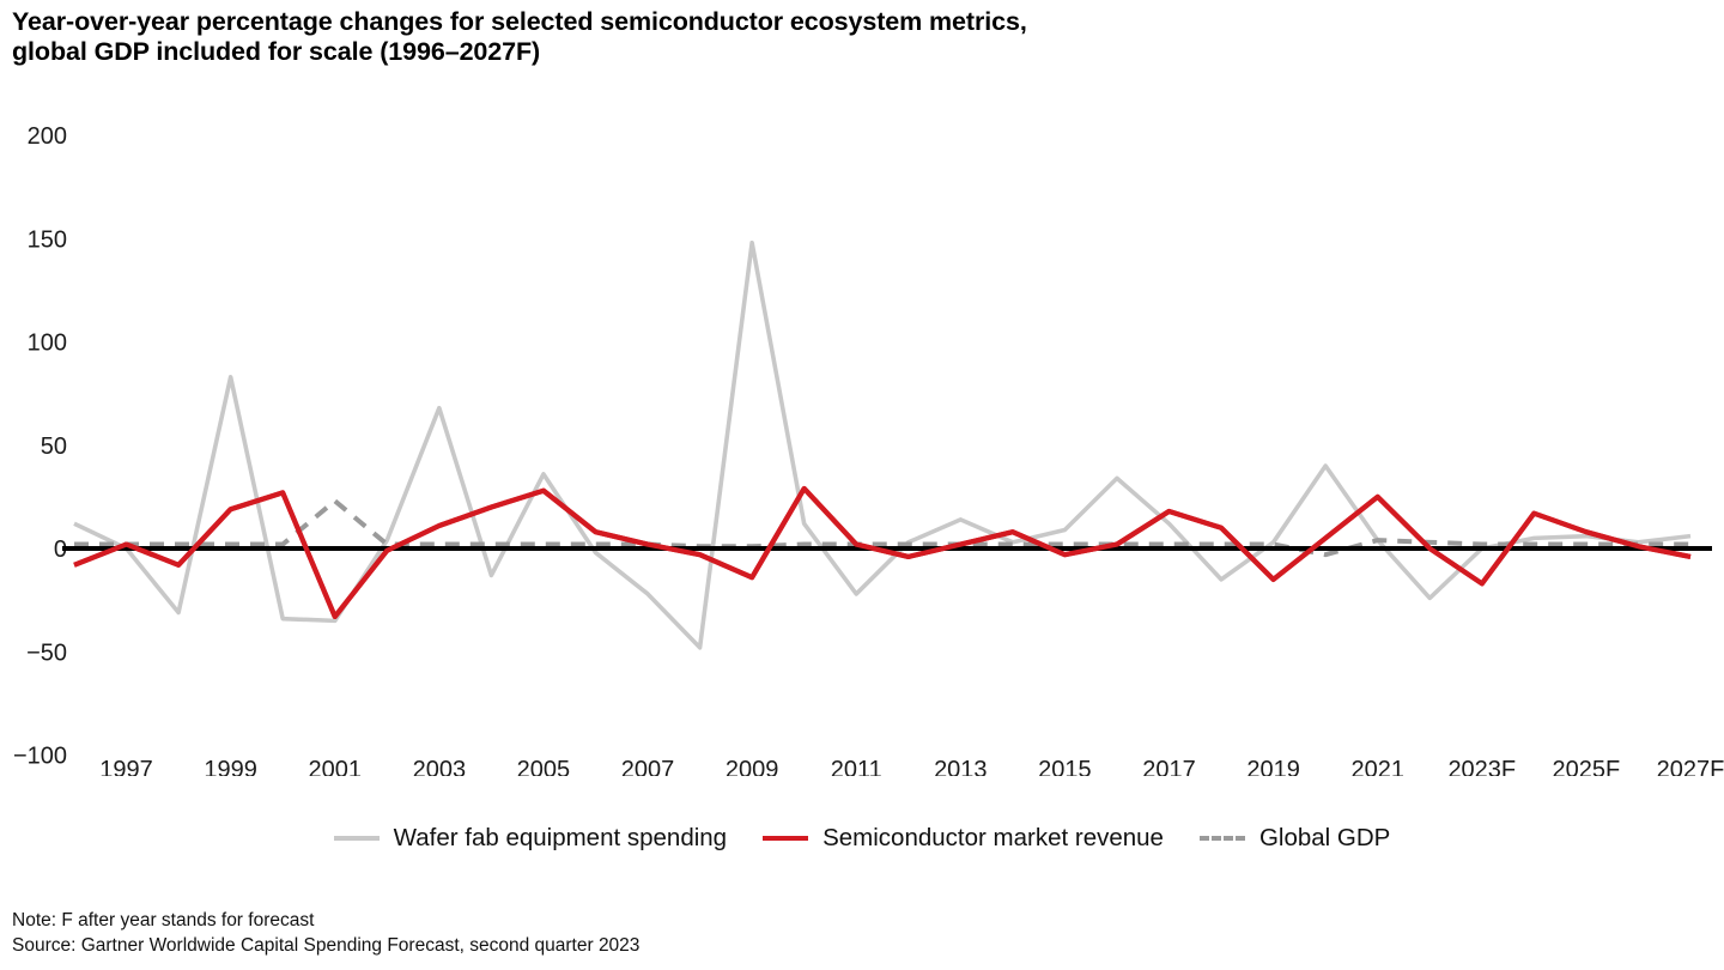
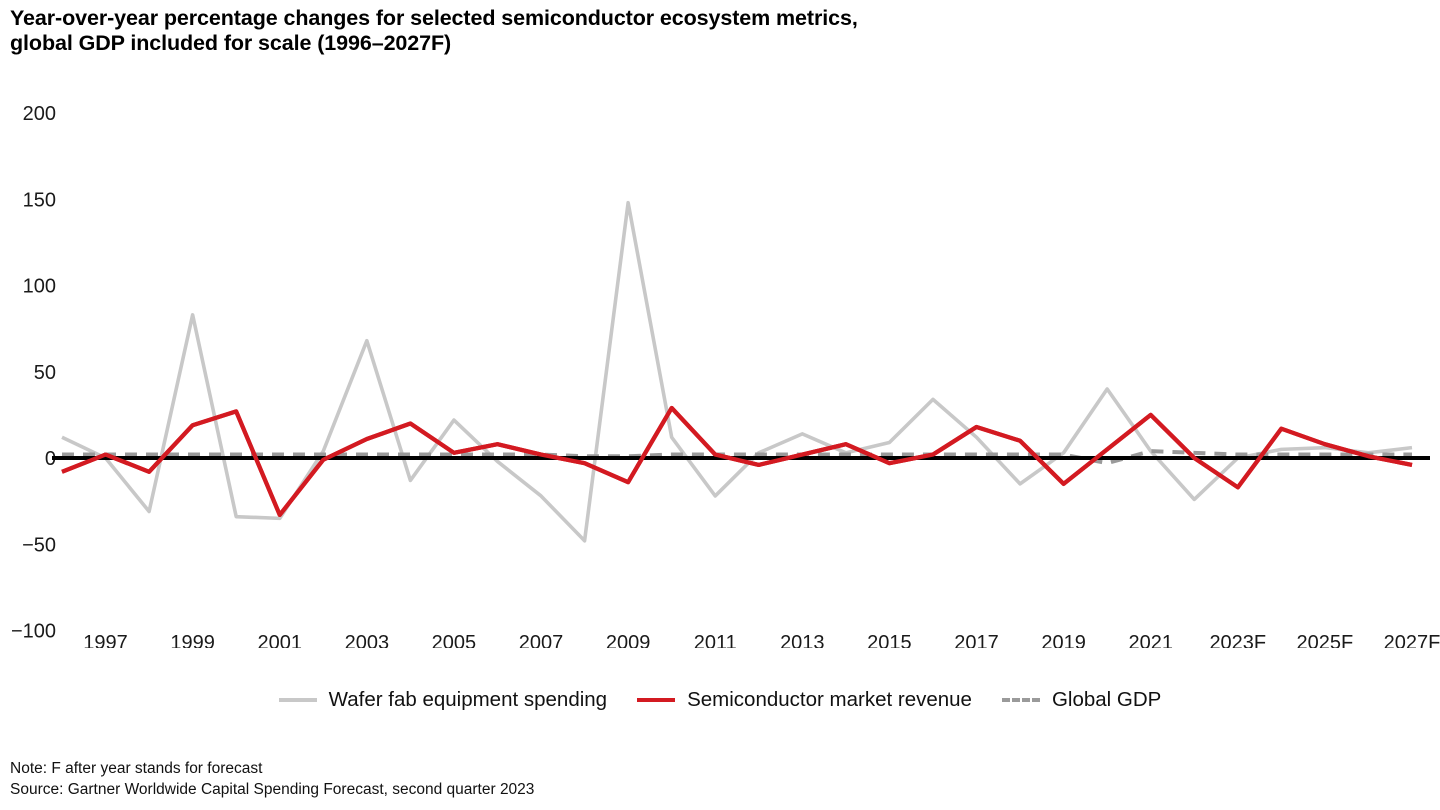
Global GDP/2001: 23 -> 2
Wafer fab equipment spending/2005: 36 -> 22
Semiconductor market revenue/2005: 28 -> 3
